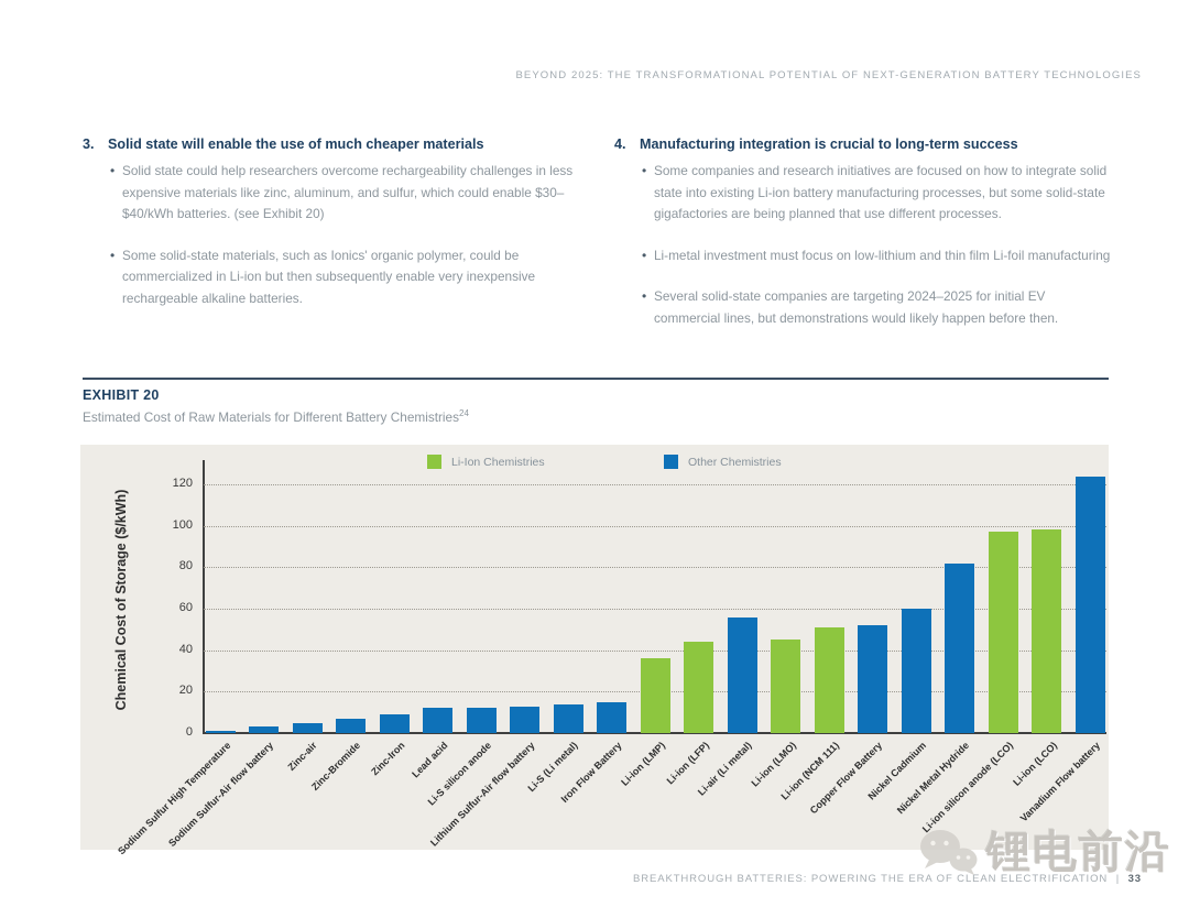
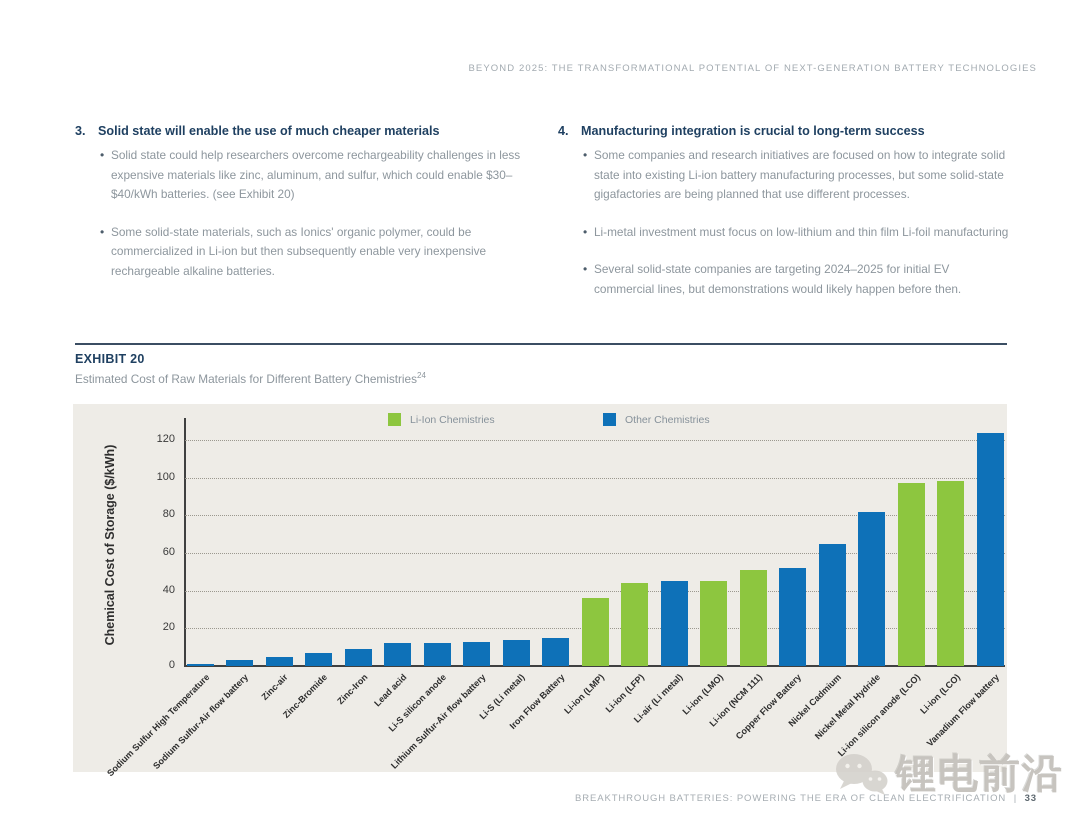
Li-air (Li metal): 56 -> 45
Nickel Cadmium: 60 -> 65
